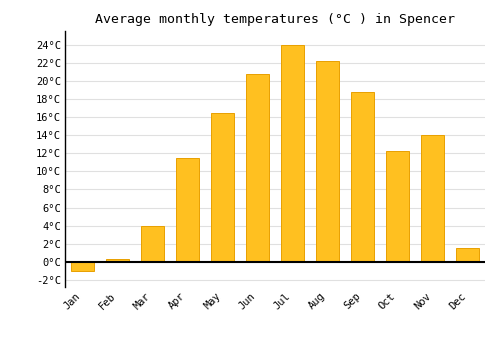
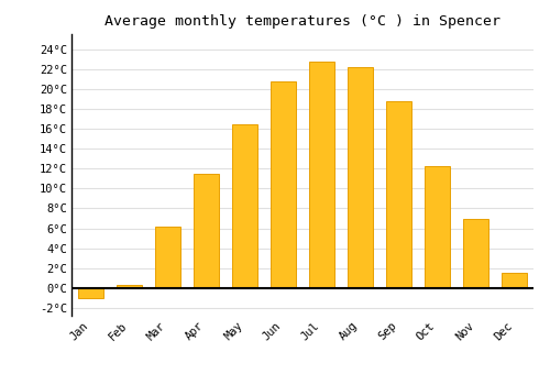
Mar: 4.0°C -> 6.2°C
Jul: 24.0°C -> 22.8°C
Nov: 14.0°C -> 7.0°C
